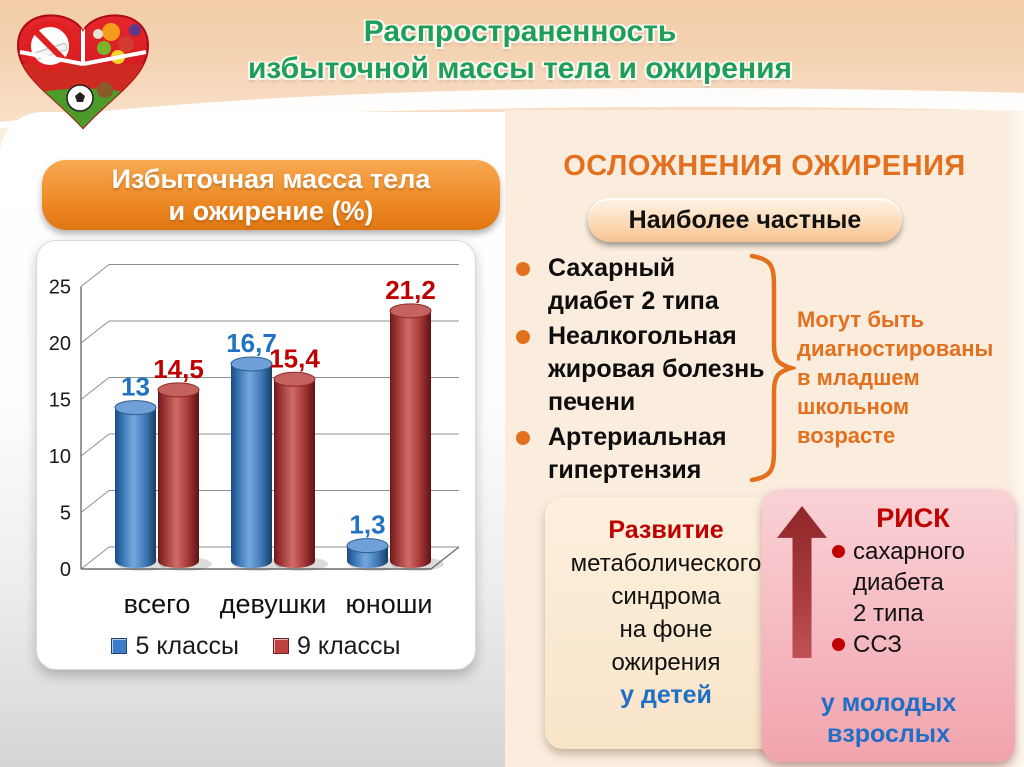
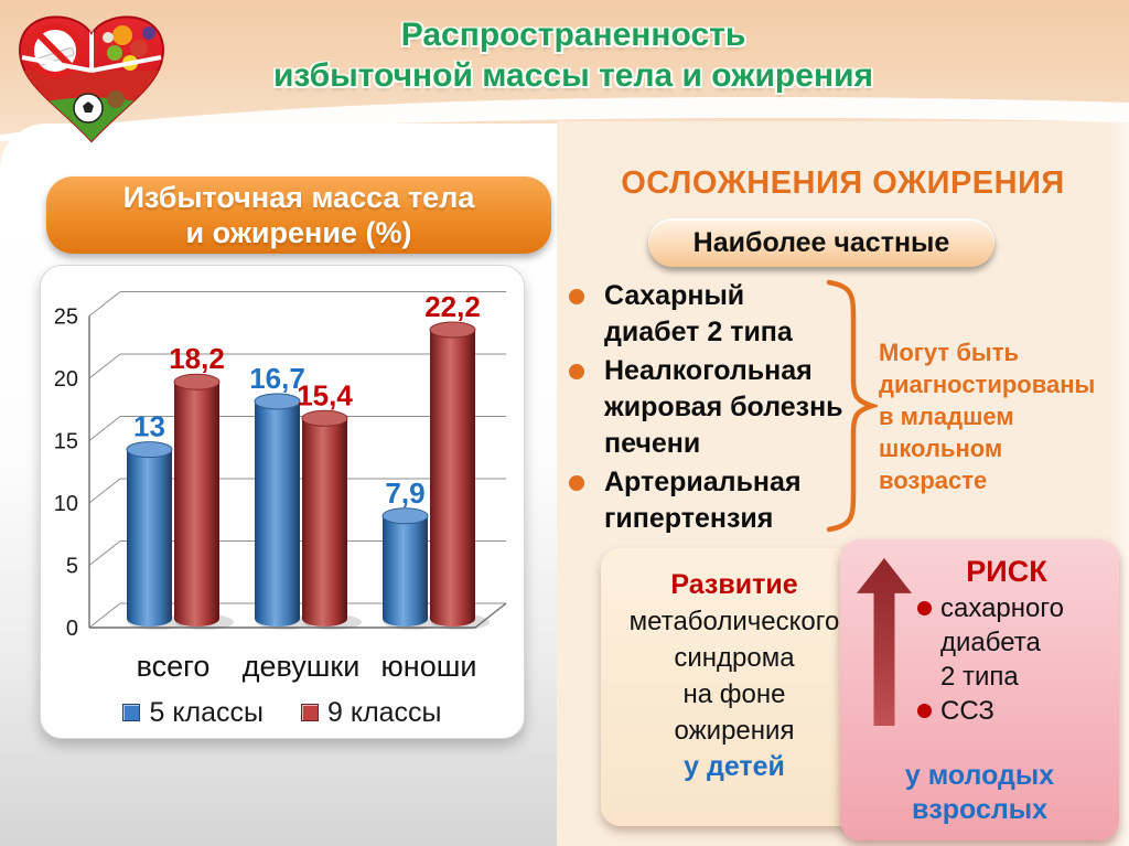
9 классы/всего: 14,5 -> 18,2
5 классы/юноши: 1,3 -> 7,9
9 классы/юноши: 21,2 -> 22,2
